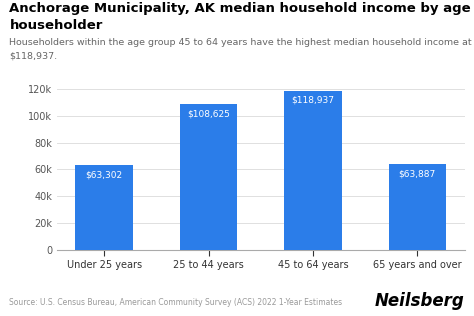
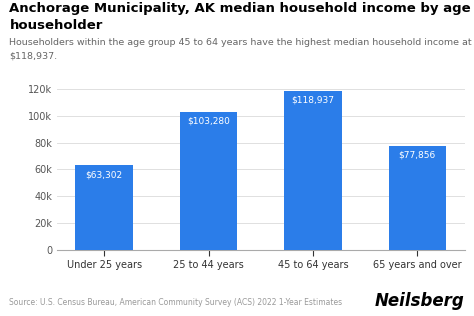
25 to 44 years: $108,625 -> $103,280
65 years and over: $63,887 -> $77,856
